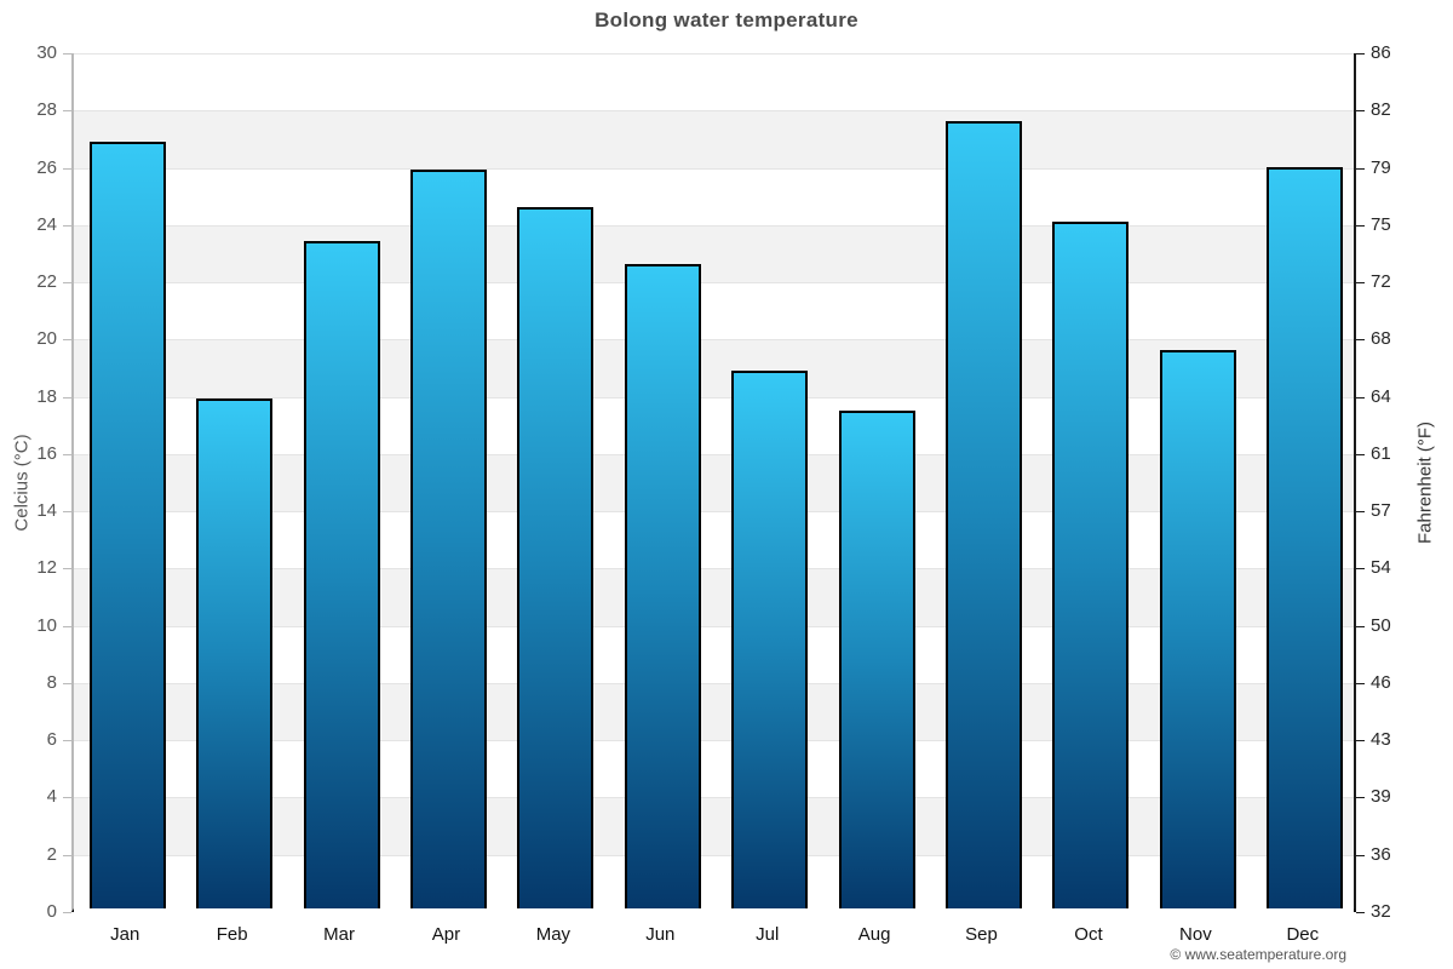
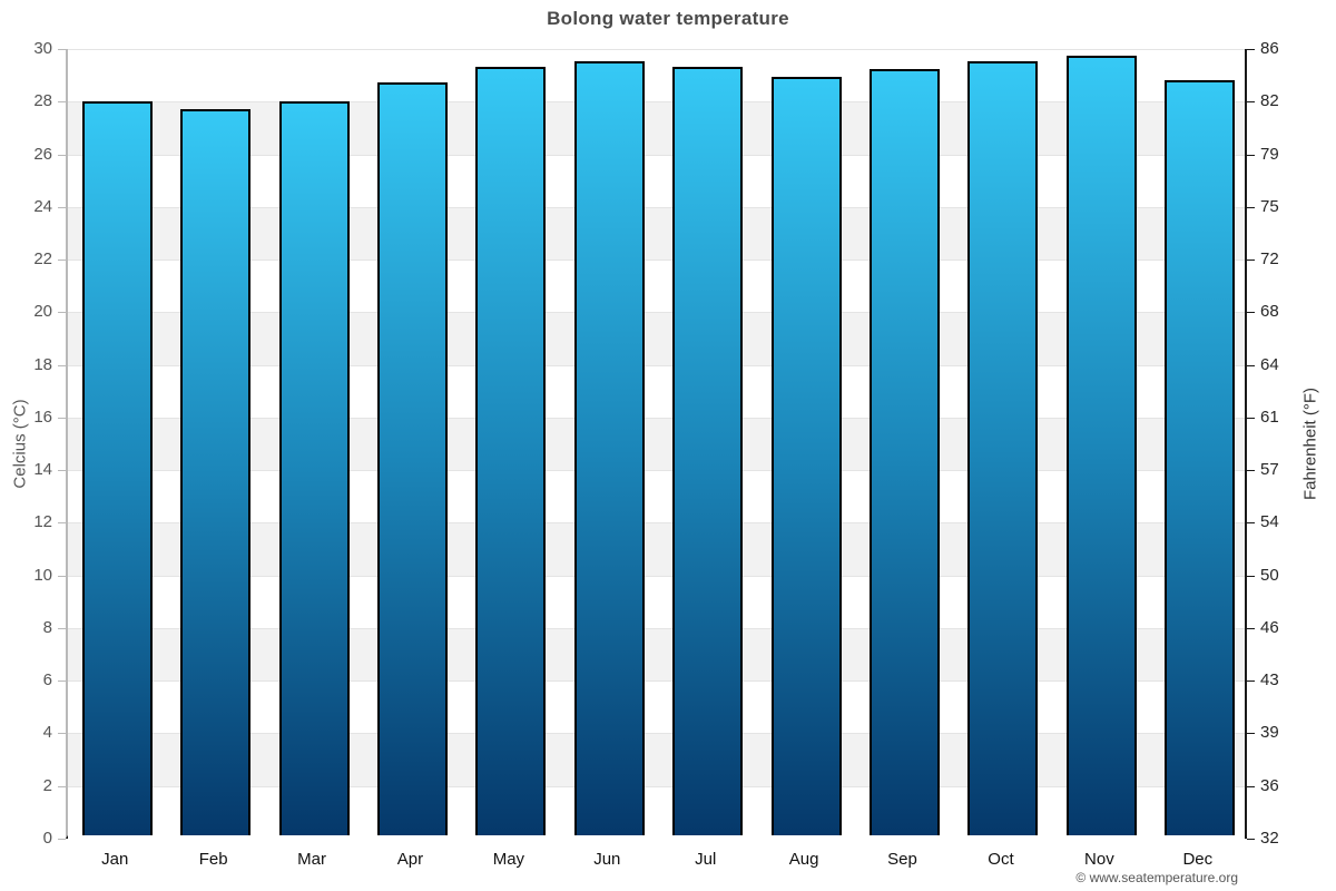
Jan: 26.8 -> 27.9
Feb: 17.8 -> 27.6
Mar: 23.3 -> 27.9
Apr: 25.8 -> 28.6
May: 24.5 -> 29.2
Jun: 22.5 -> 29.4
Jul: 18.8 -> 29.2
Aug: 17.4 -> 28.8
Sep: 27.5 -> 29.1
Oct: 24.0 -> 29.4
Nov: 19.5 -> 29.6
Dec: 25.9 -> 28.7
